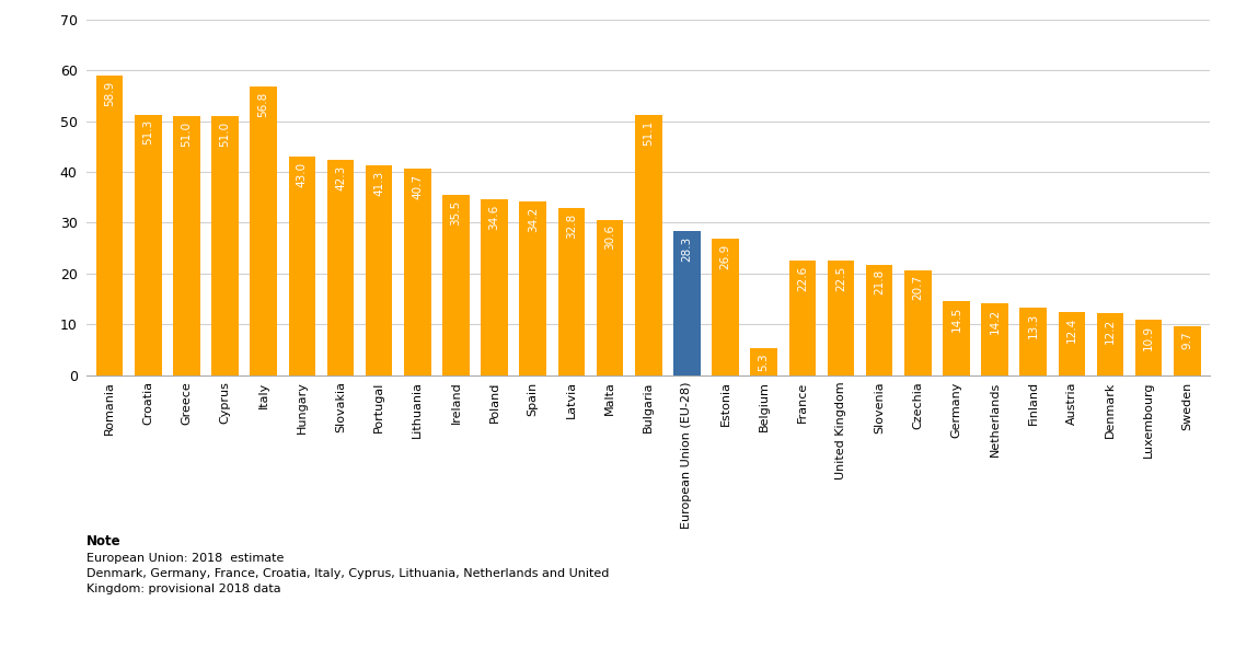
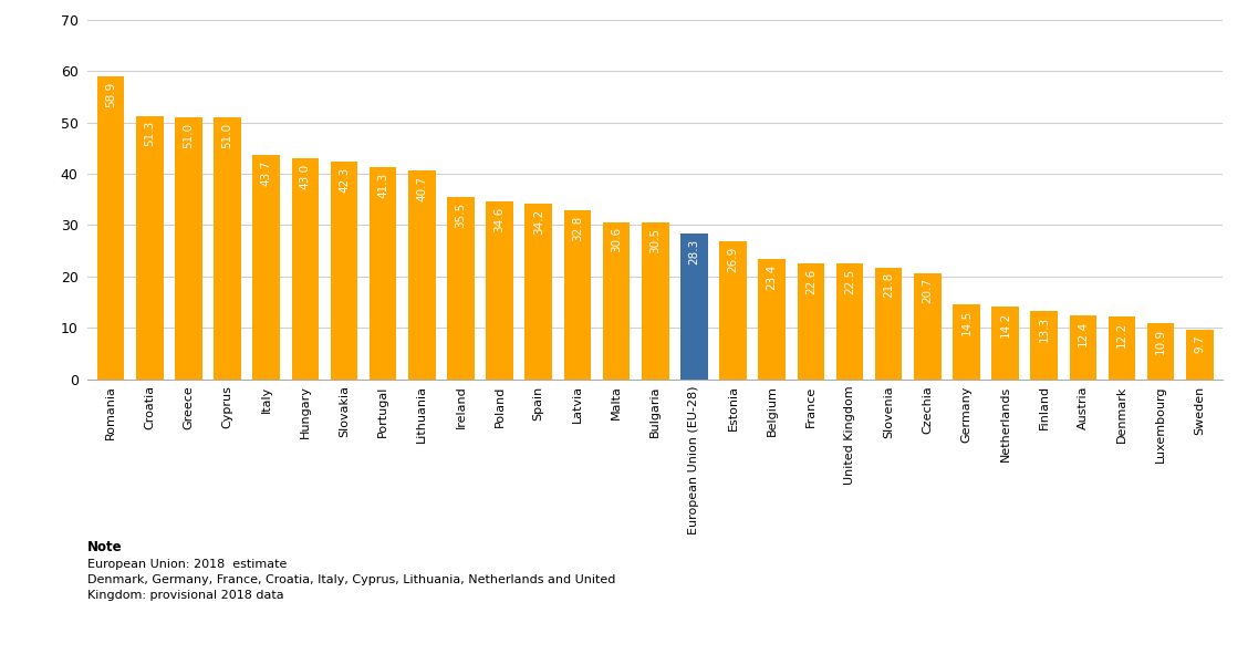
Italy: 56.8 -> 43.7
Bulgaria: 51.1 -> 30.5
Belgium: 5.3 -> 23.4
